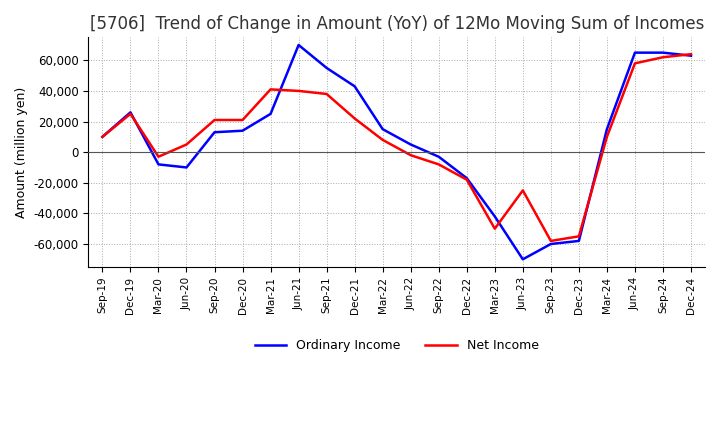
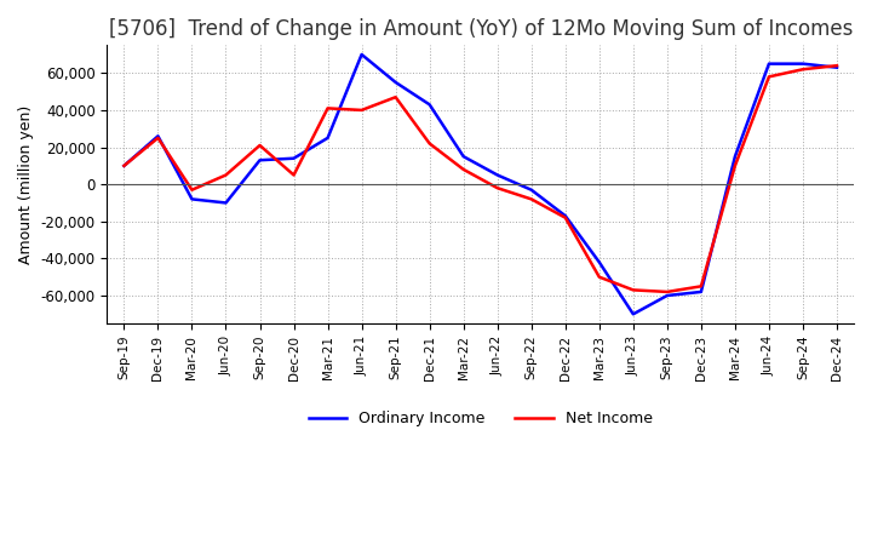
Net Income/Dec-20: 21,000 -> 5,000
Net Income/Sep-21: 38,000 -> 47,000
Net Income/Jun-23: -25,000 -> -57,000
